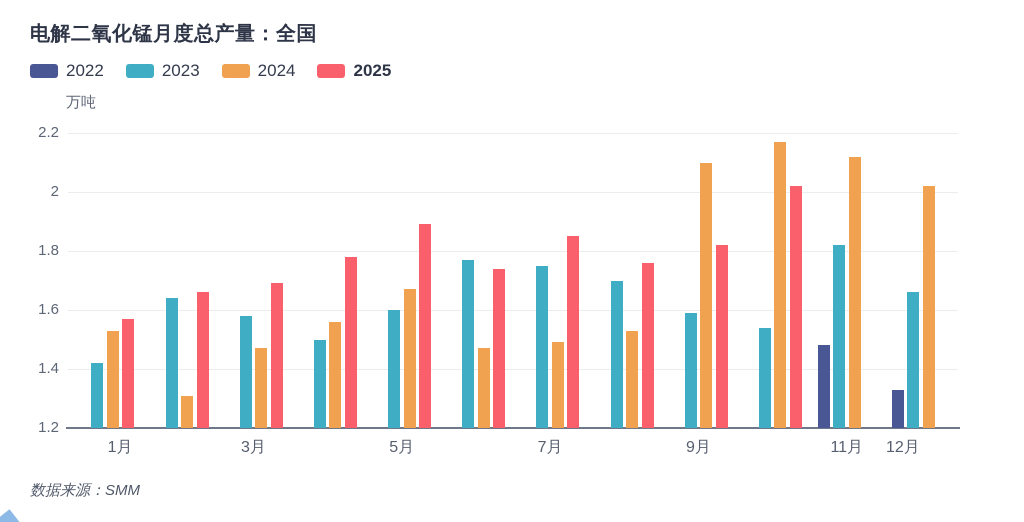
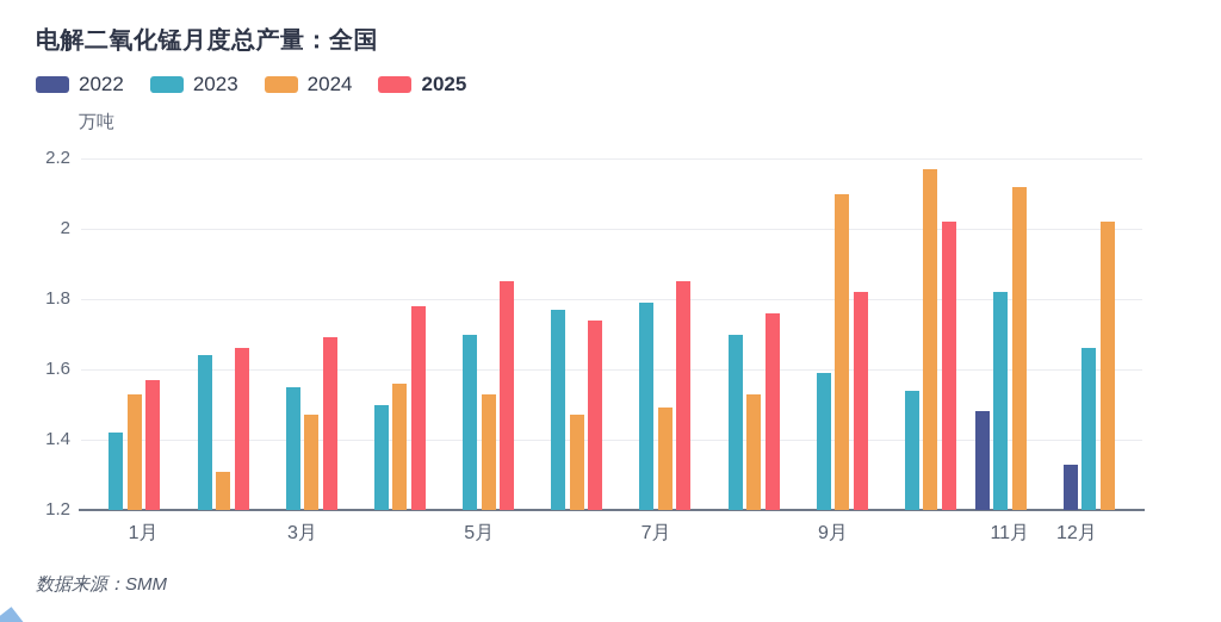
2023/3月: 1.58 -> 1.55
2023/5月: 1.60 -> 1.70
2024/5月: 1.67 -> 1.53
2025/5月: 1.89 -> 1.85
2023/7月: 1.75 -> 1.79
